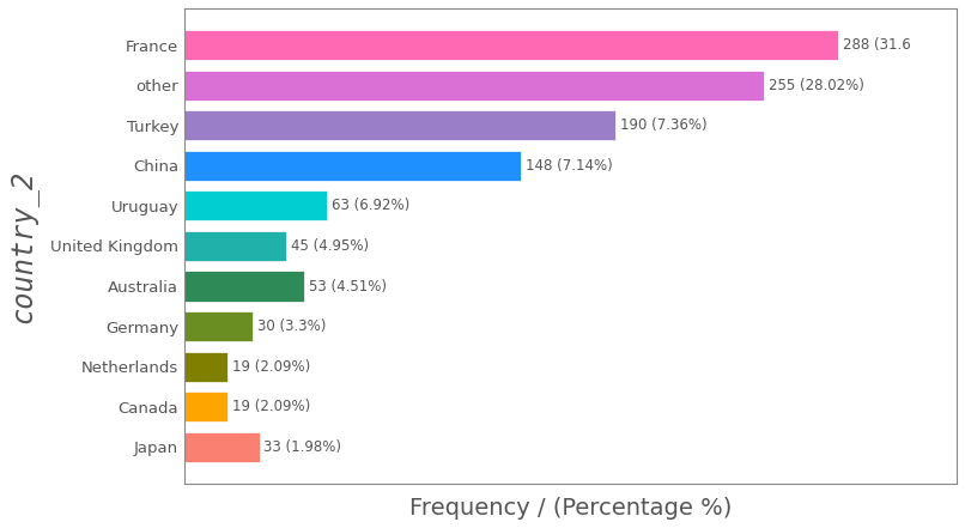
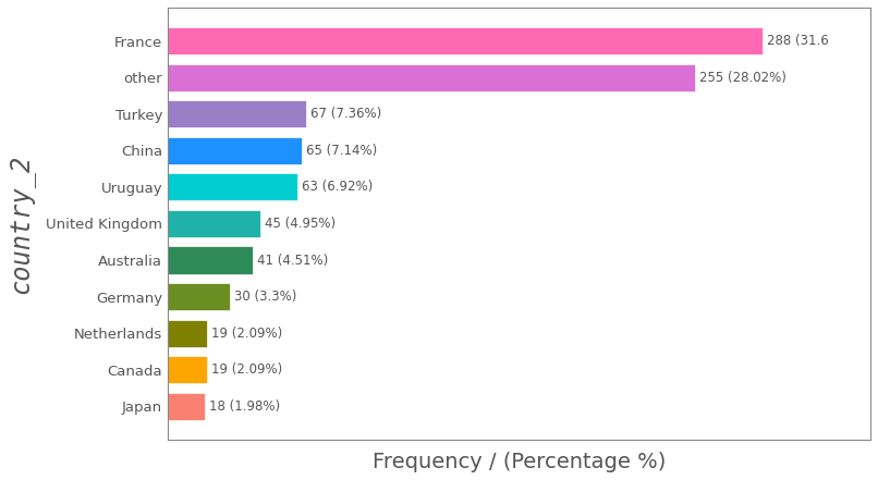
Turkey: 190 -> 67
China: 148 -> 65
Australia: 53 -> 41
Japan: 33 -> 18
